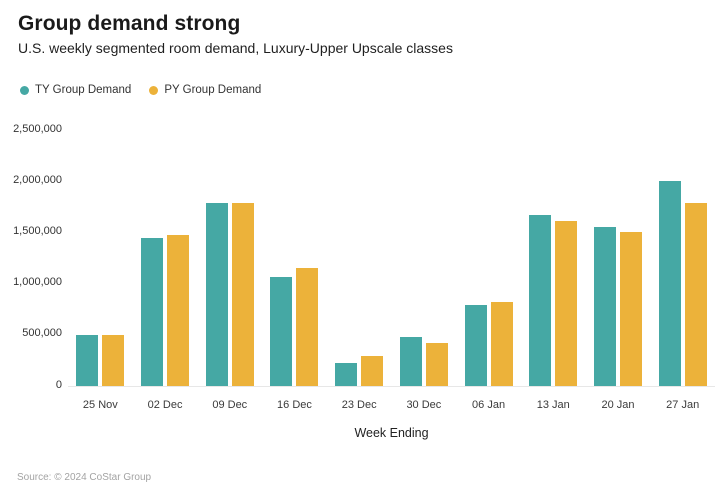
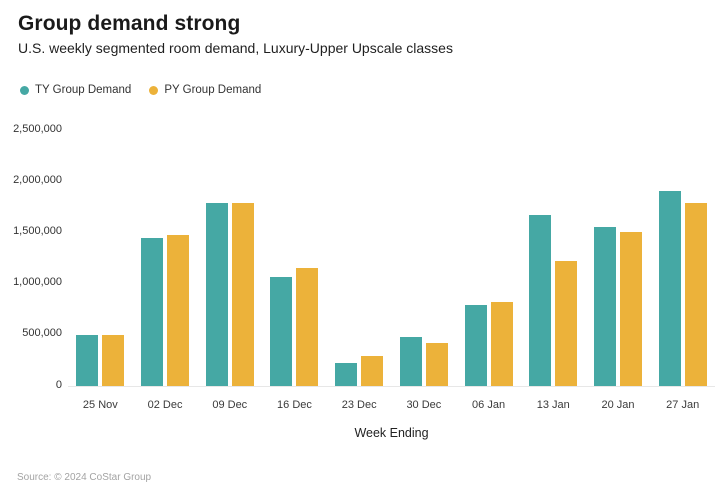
PY Group Demand/13 Jan: 1610000 -> 1220000
TY Group Demand/27 Jan: 2000000 -> 1900000
